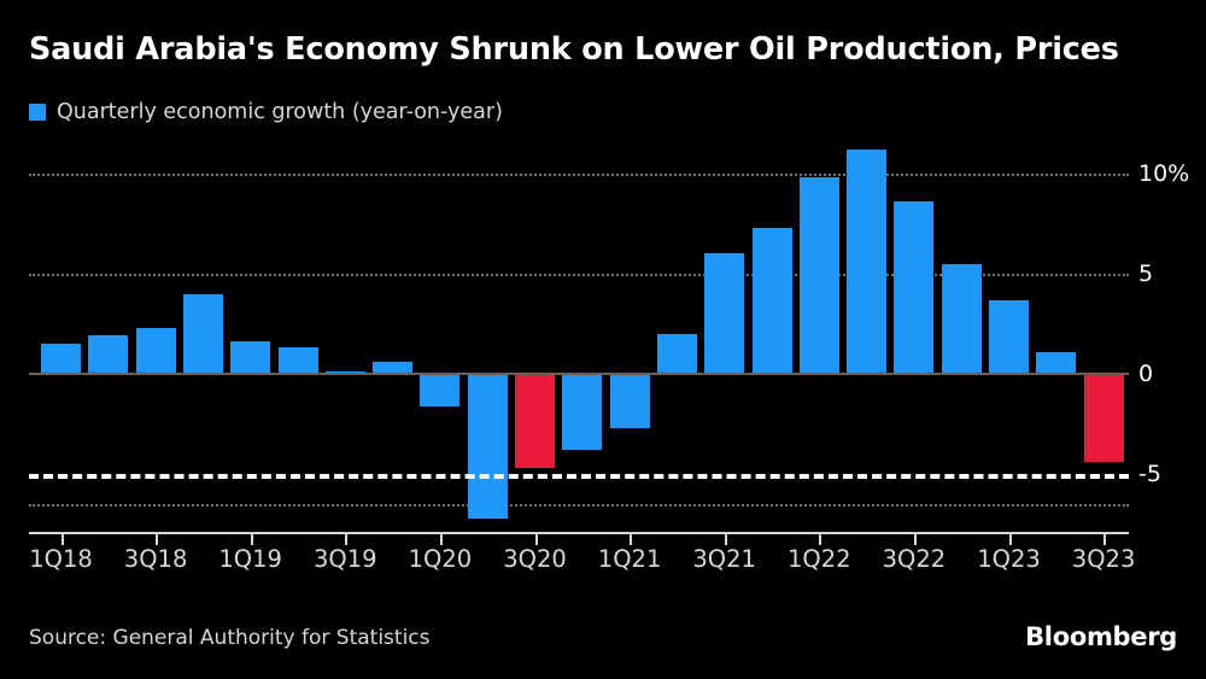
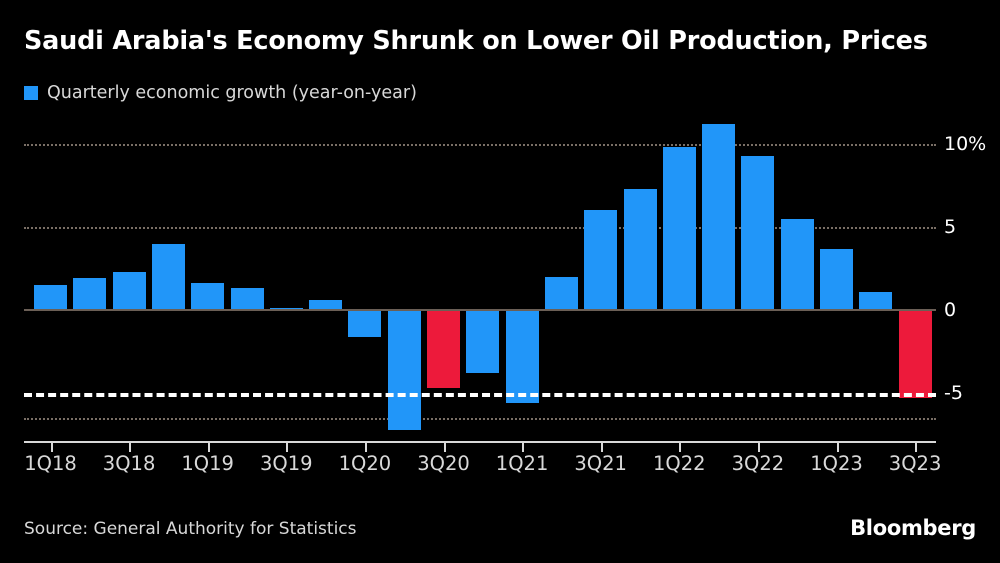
1Q21: -2.7% -> -5.6%
3Q22: 8.6% -> 9.3%
3Q23: -4.4% -> -5.3%
